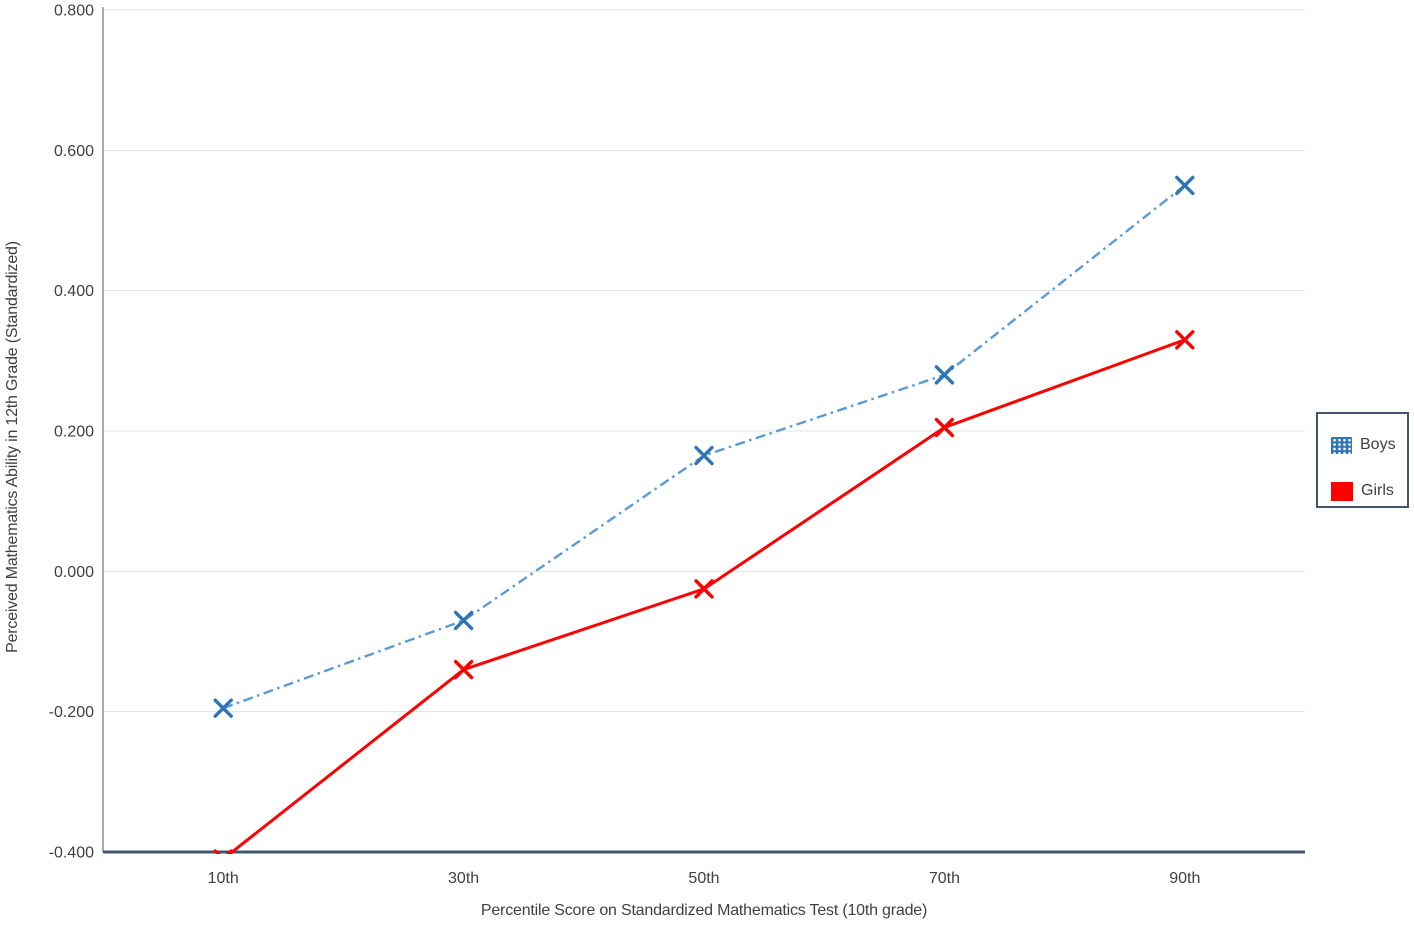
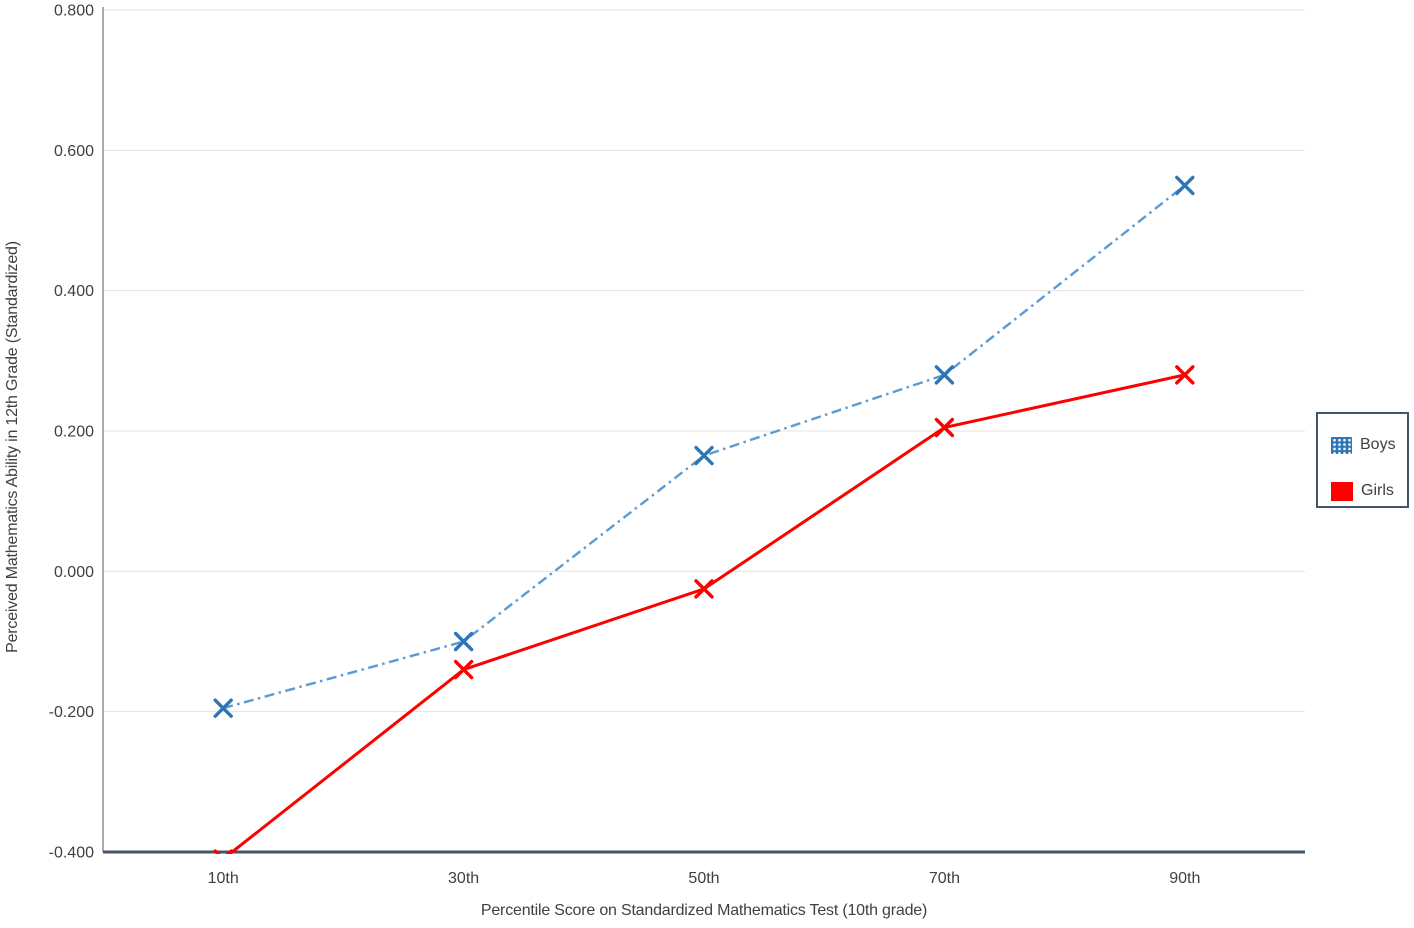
Boys/30th: -0.07 -> -0.10
Girls/90th: 0.33 -> 0.28
